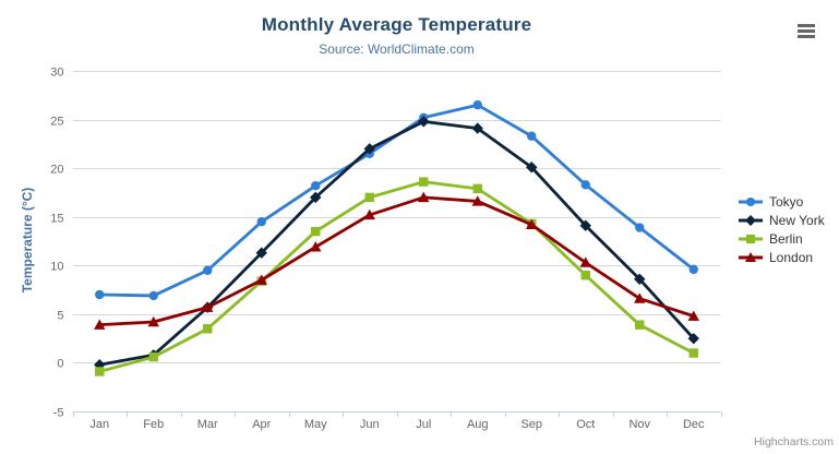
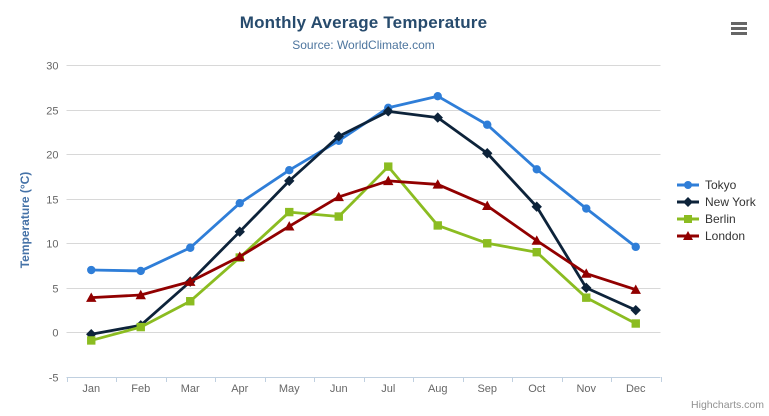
Berlin/Jun: 17 -> 13
Berlin/Aug: 18 -> 12
Berlin/Sep: 14 -> 10
New York/Nov: 9 -> 5
